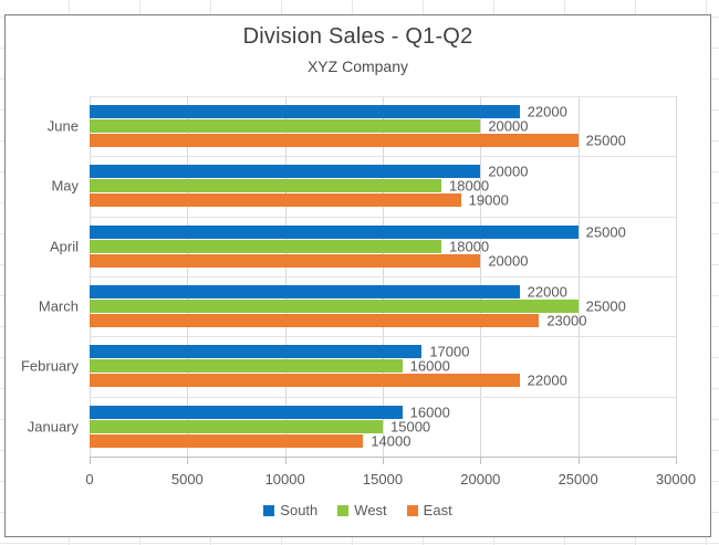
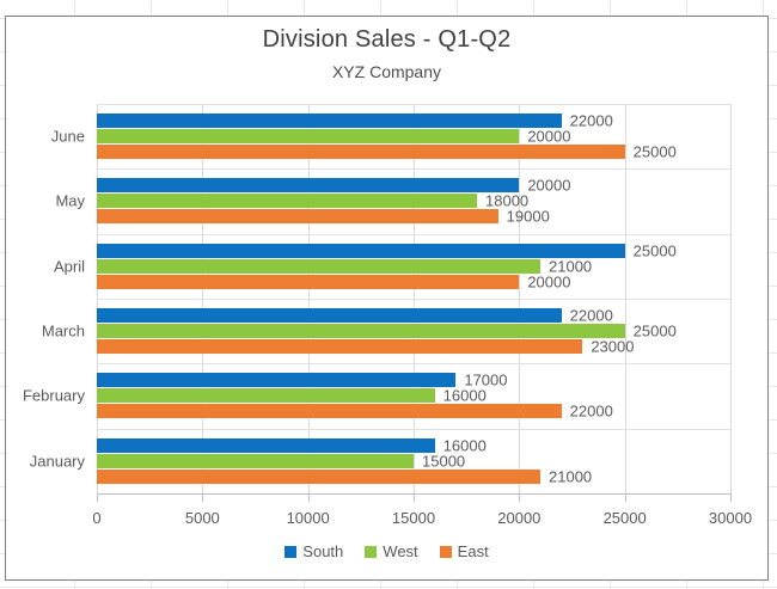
West/April: 18000 -> 21000
East/January: 14000 -> 21000
